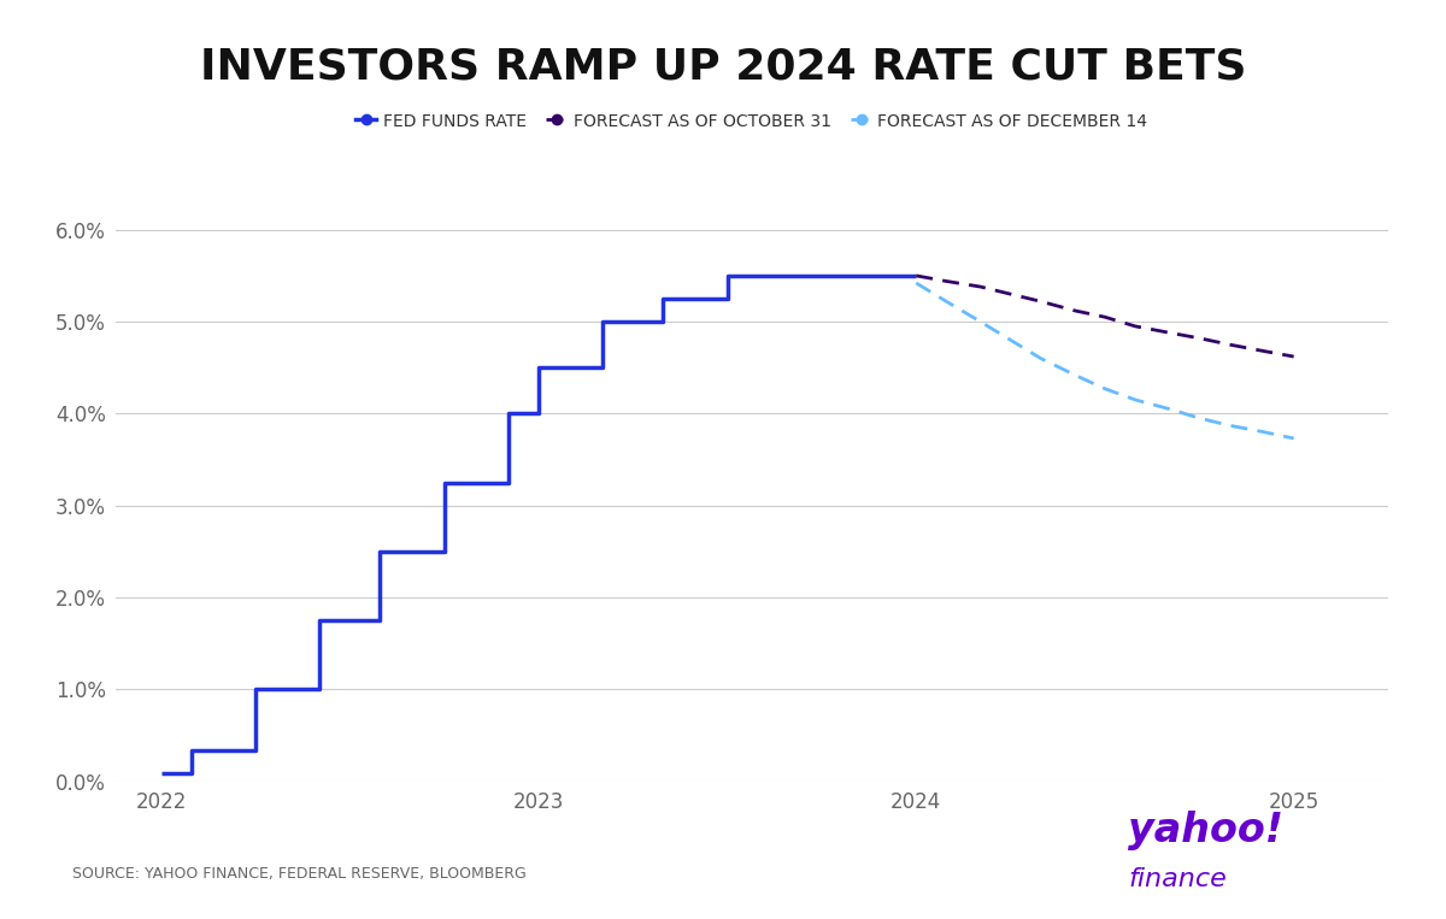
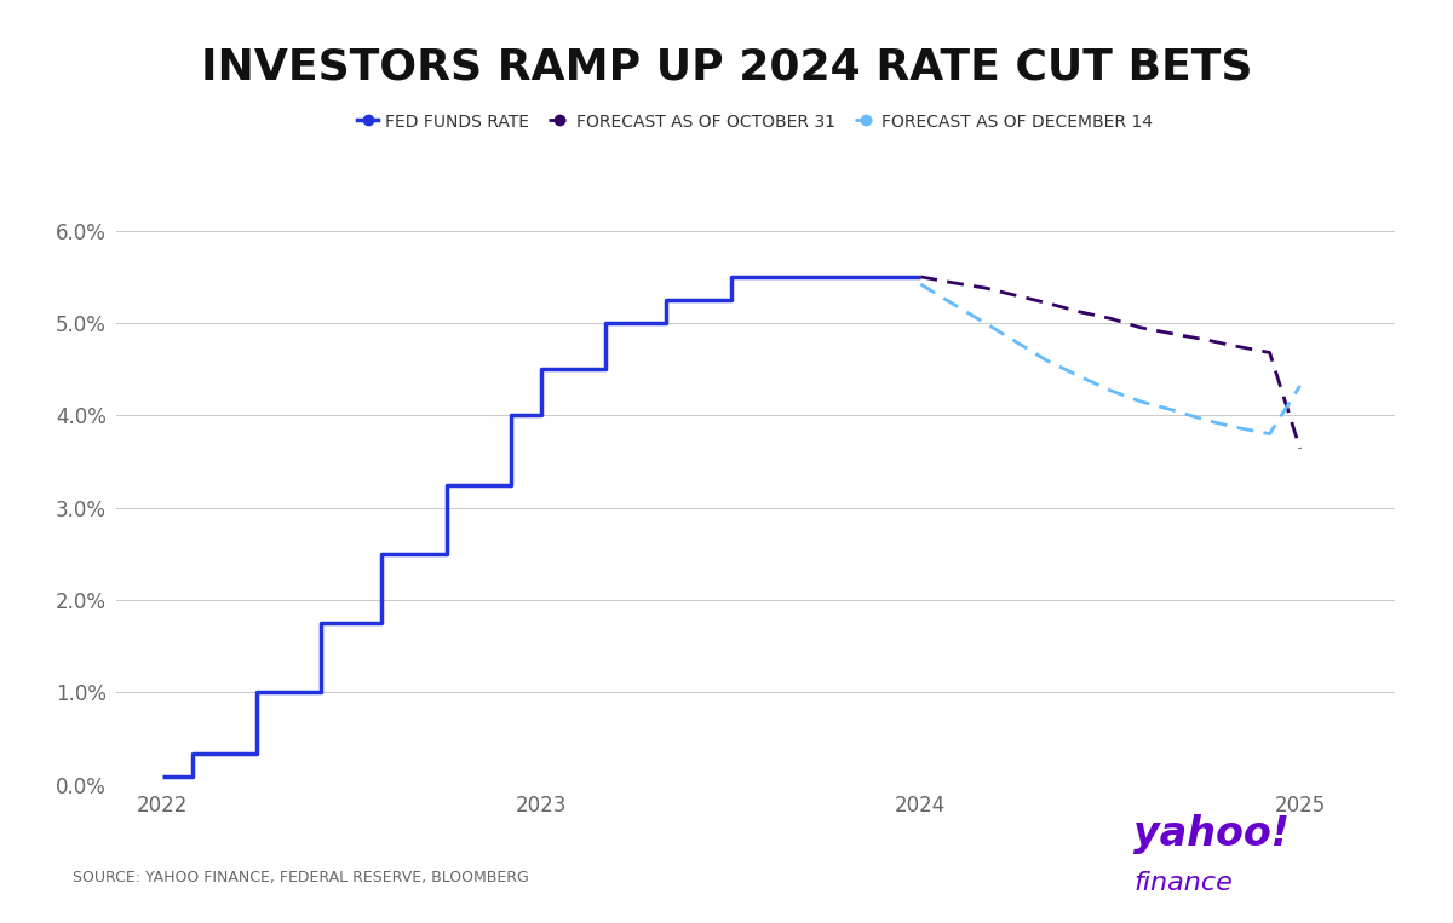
FORECAST AS OF OCTOBER 31/2025: 4.62% -> 3.64%
FORECAST AS OF DECEMBER 14/2025: 3.73% -> 4.32%
